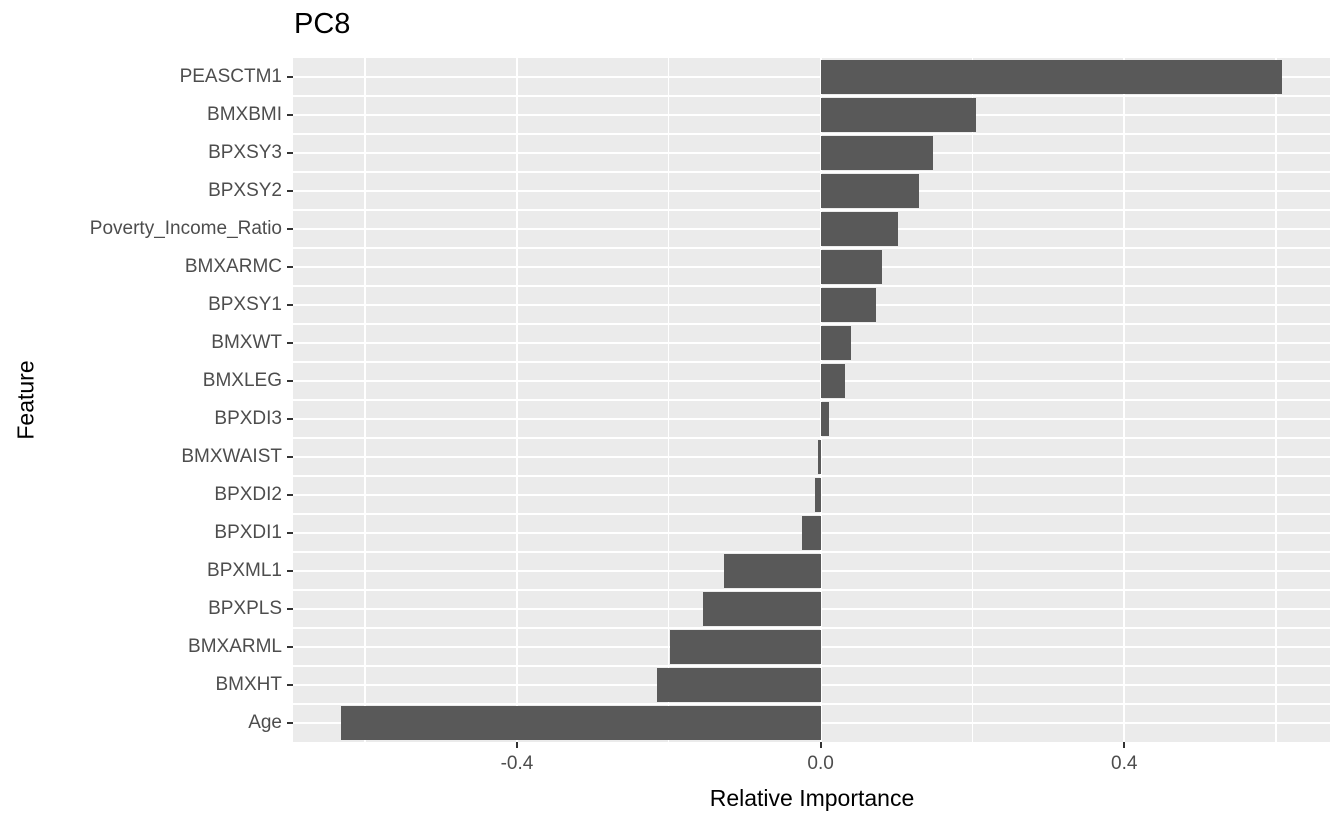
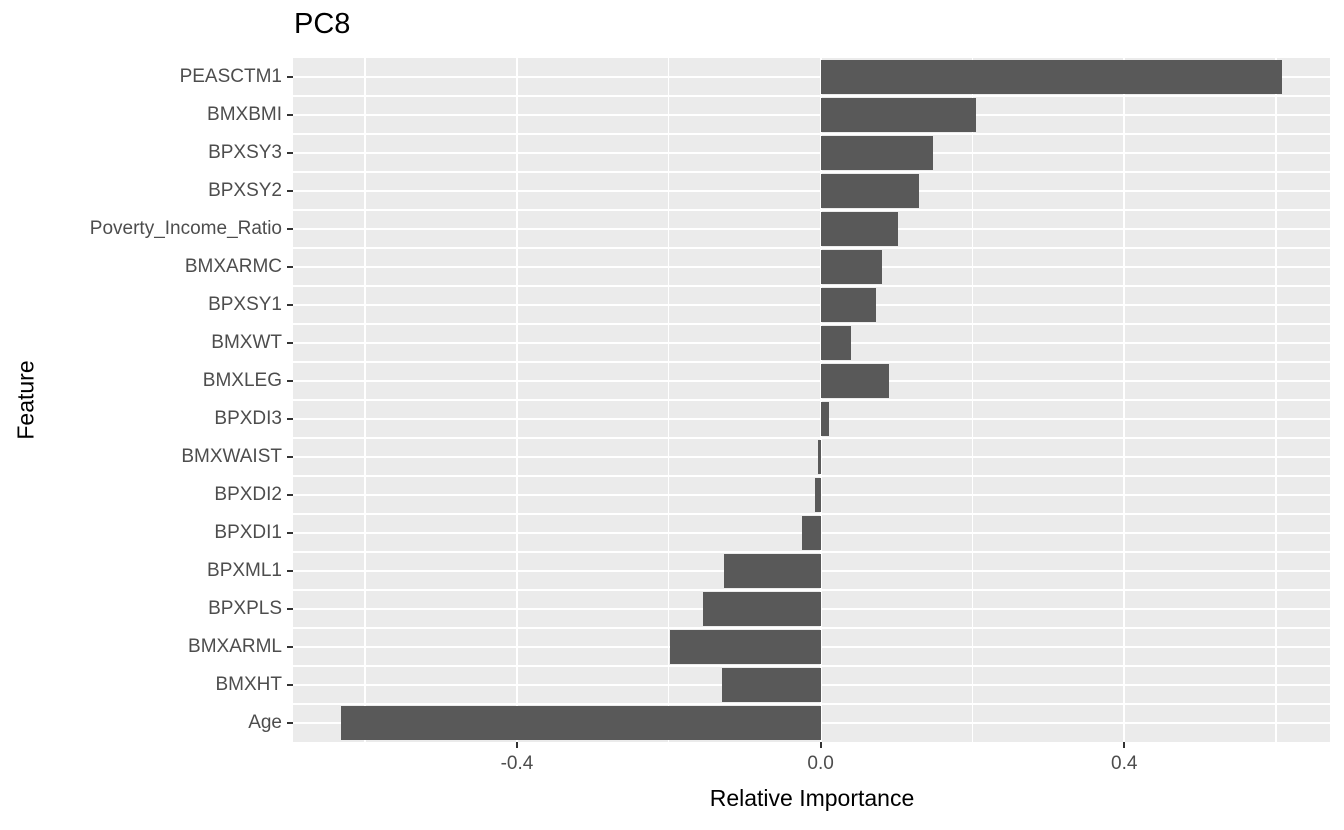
BMXLEG: 0.03 -> 0.09
BMXHT: -0.21 -> -0.13
